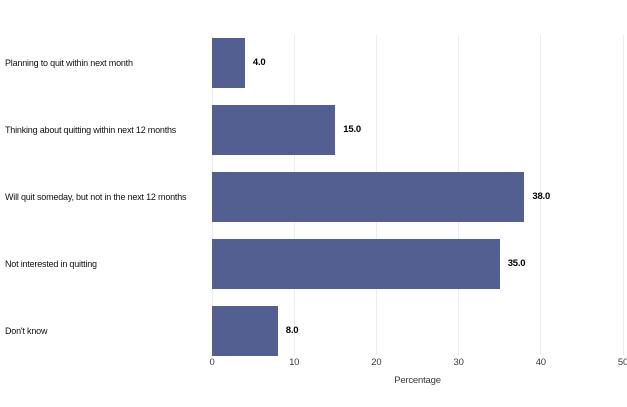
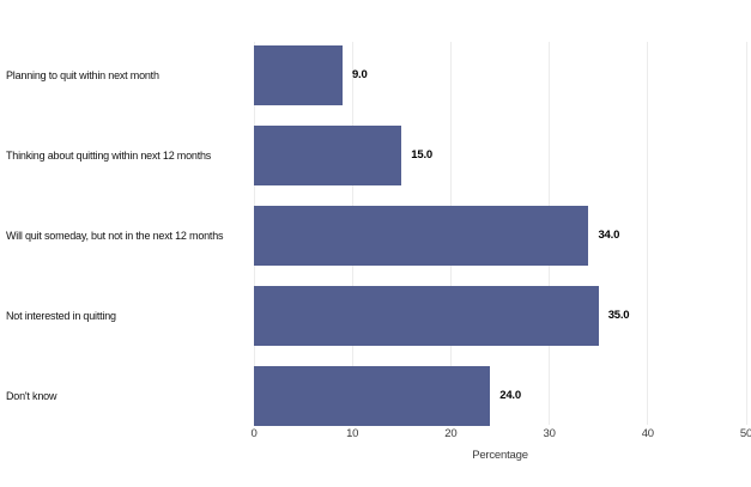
Planning to quit within next month: 4.0 -> 9.0
Will quit someday, but not in the next 12 months: 38.0 -> 34.0
Don't know: 8.0 -> 24.0
